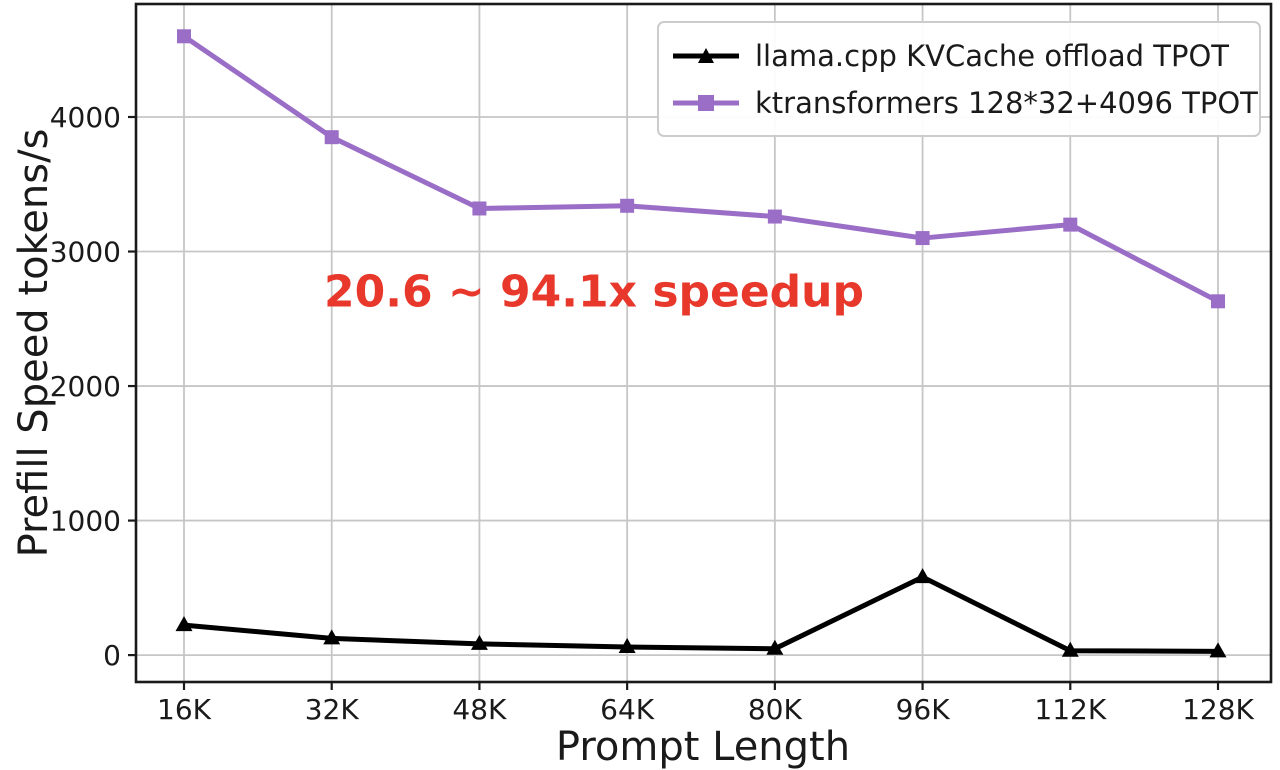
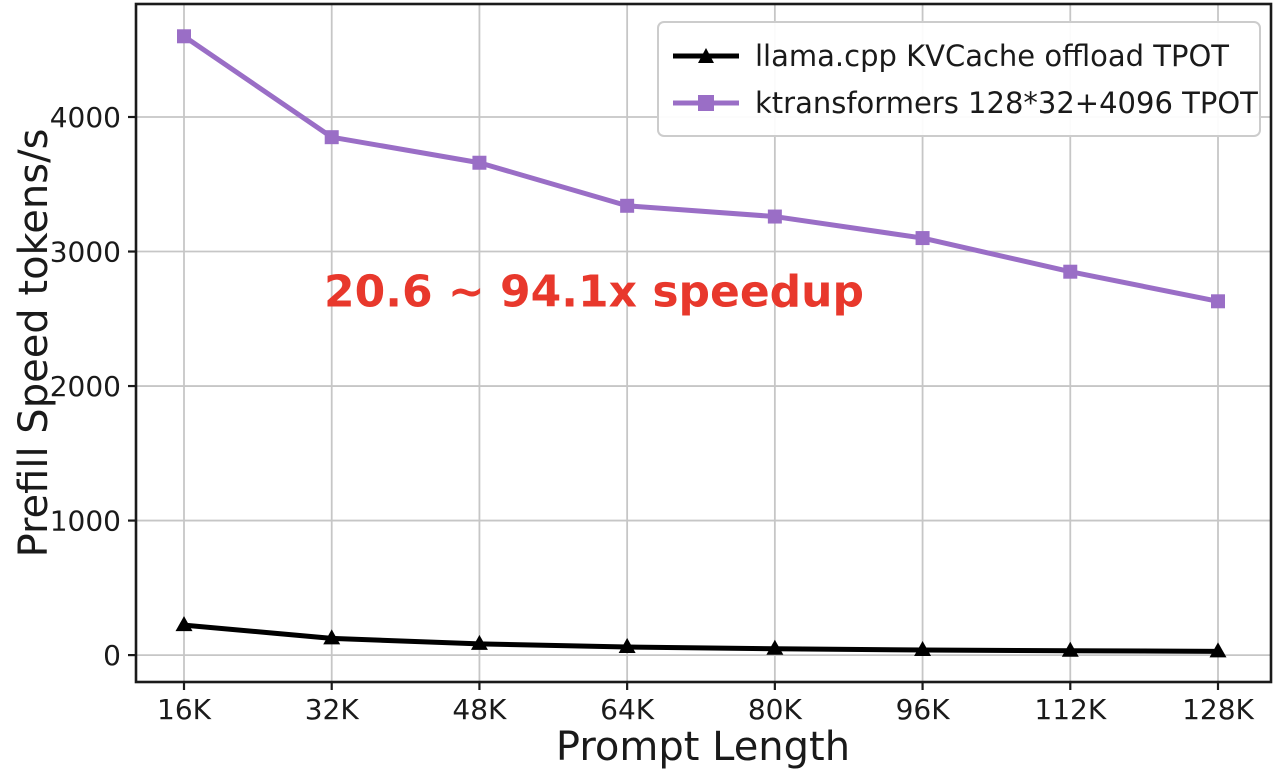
ktransformers 128*32+4096 TPOT/48K: 3320 -> 3660
llama.cpp KVCache offload TPOT/96K: 580 -> 40
ktransformers 128*32+4096 TPOT/112K: 3200 -> 2850
